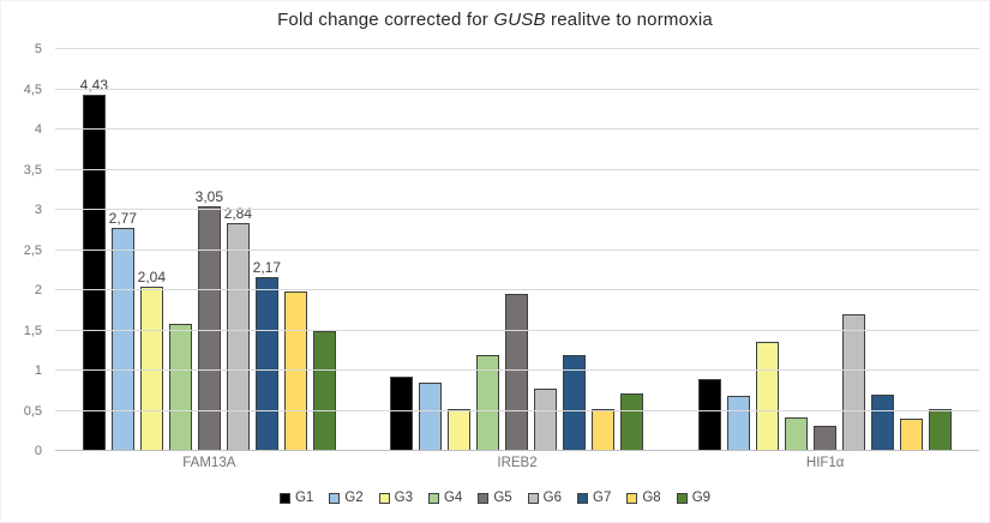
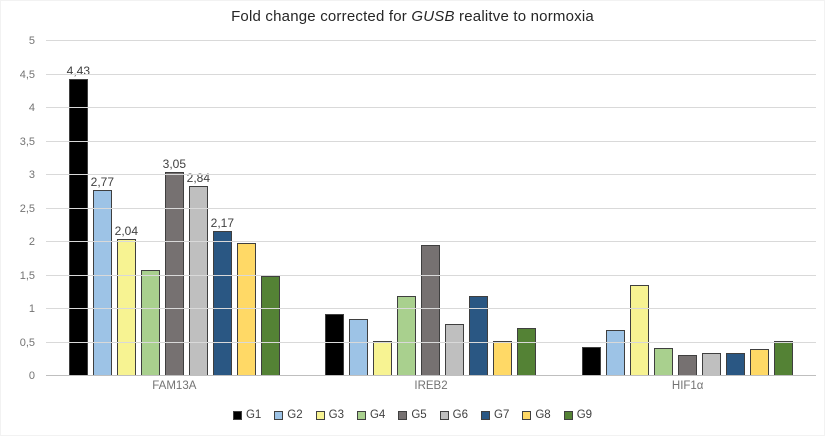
G1/HIF1α: 0.9 -> 0.4
G6/HIF1α: 1.7 -> 0.3
G7/HIF1α: 0.7 -> 0.3
